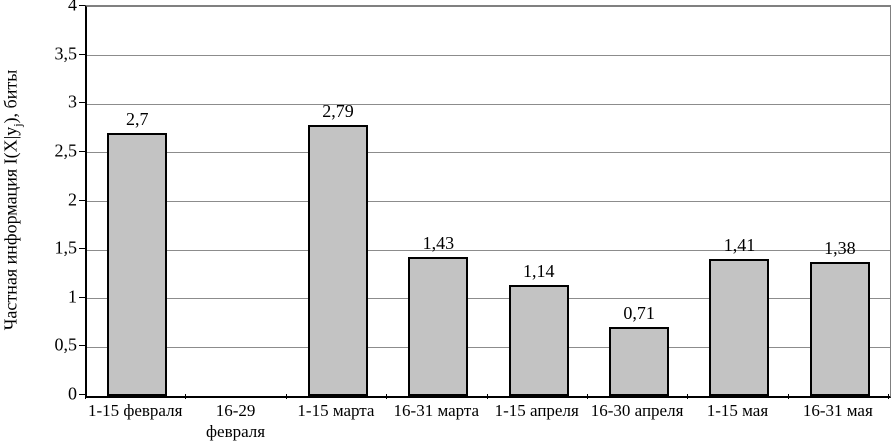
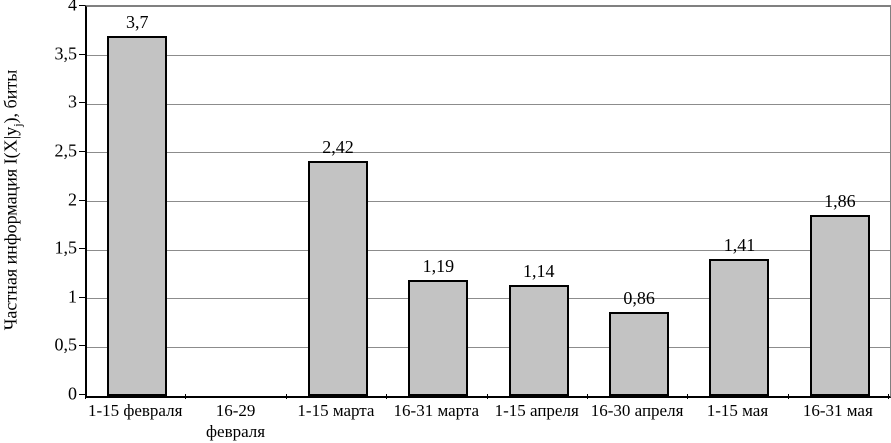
1-15 февраля: 2,7 -> 3,7
1-15 марта: 2,79 -> 2,42
16-31 марта: 1,43 -> 1,19
16-30 апреля: 0,71 -> 0,86
16-31 мая: 1,38 -> 1,86
